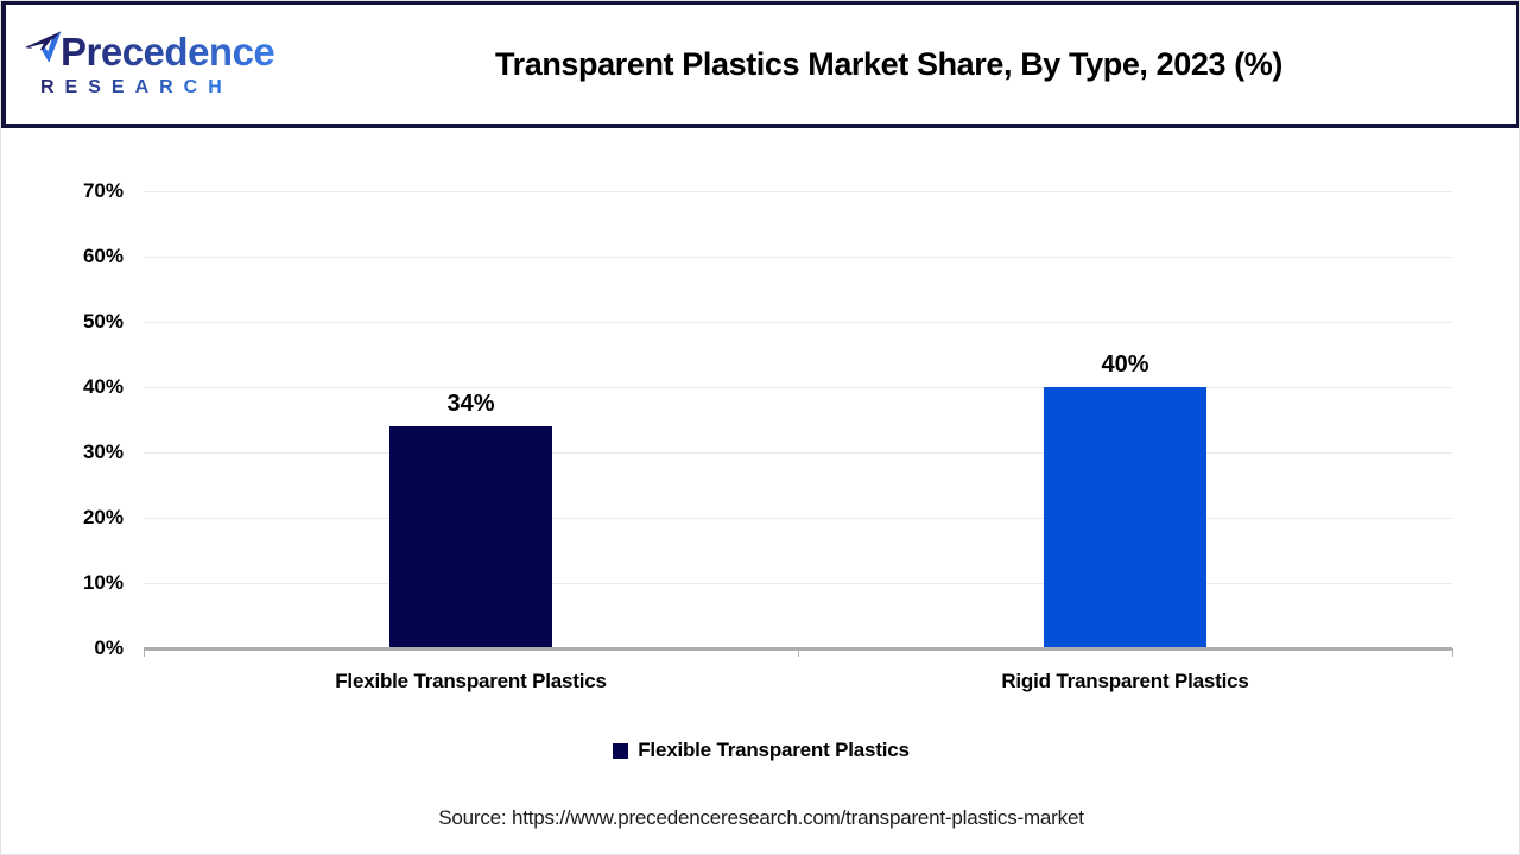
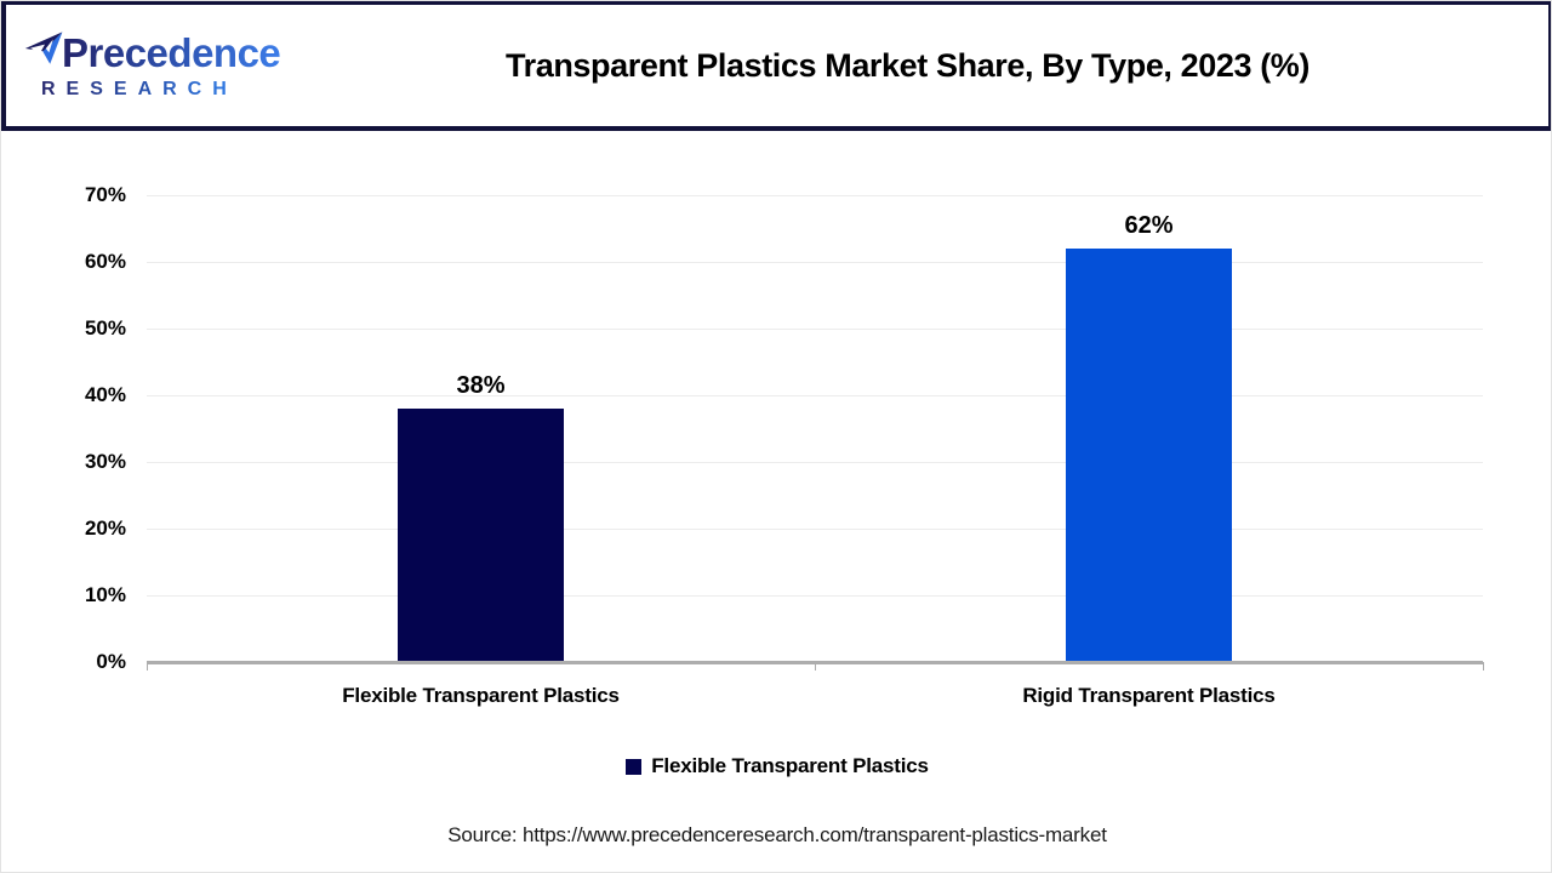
Flexible Transparent Plastics: 34% -> 38%
Rigid Transparent Plastics: 40% -> 62%
